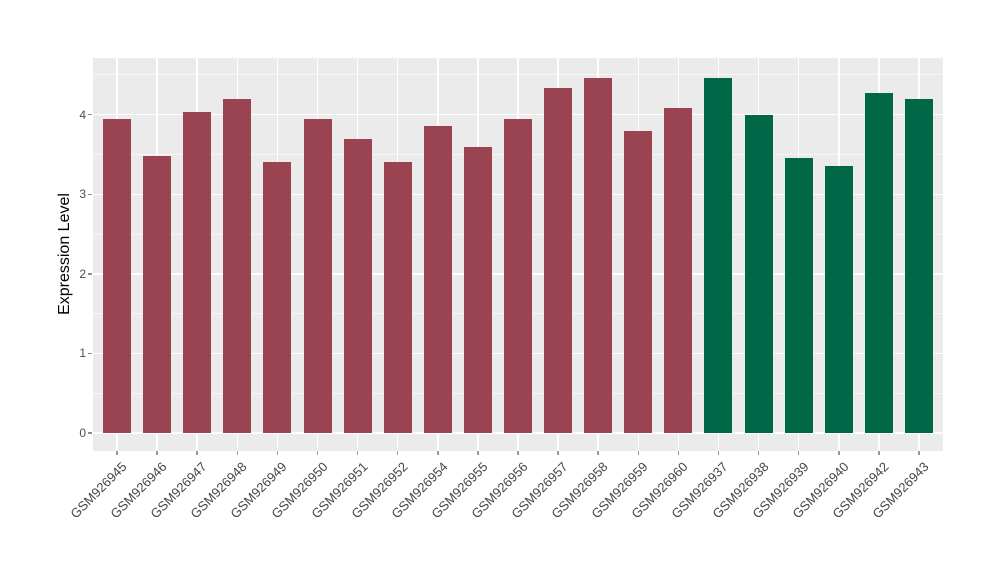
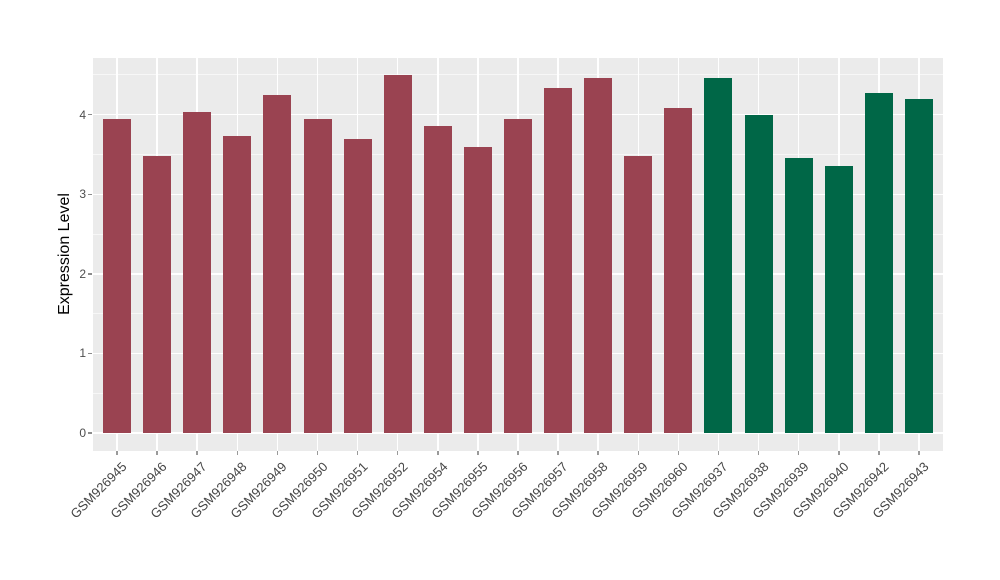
GSM926948: 4.2 -> 3.7
GSM926949: 3.4 -> 4.2
GSM926952: 3.4 -> 4.5
GSM926959: 3.8 -> 3.5
